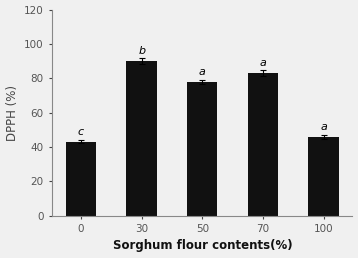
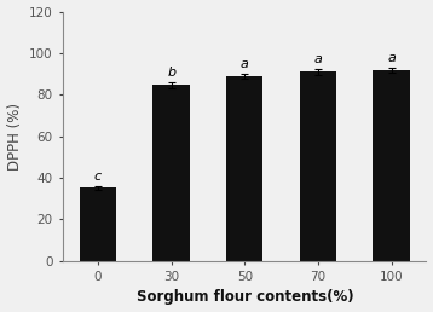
0: 43 -> 35
30: 90 -> 84
50: 78 -> 89
70: 83 -> 91
100: 46 -> 92
